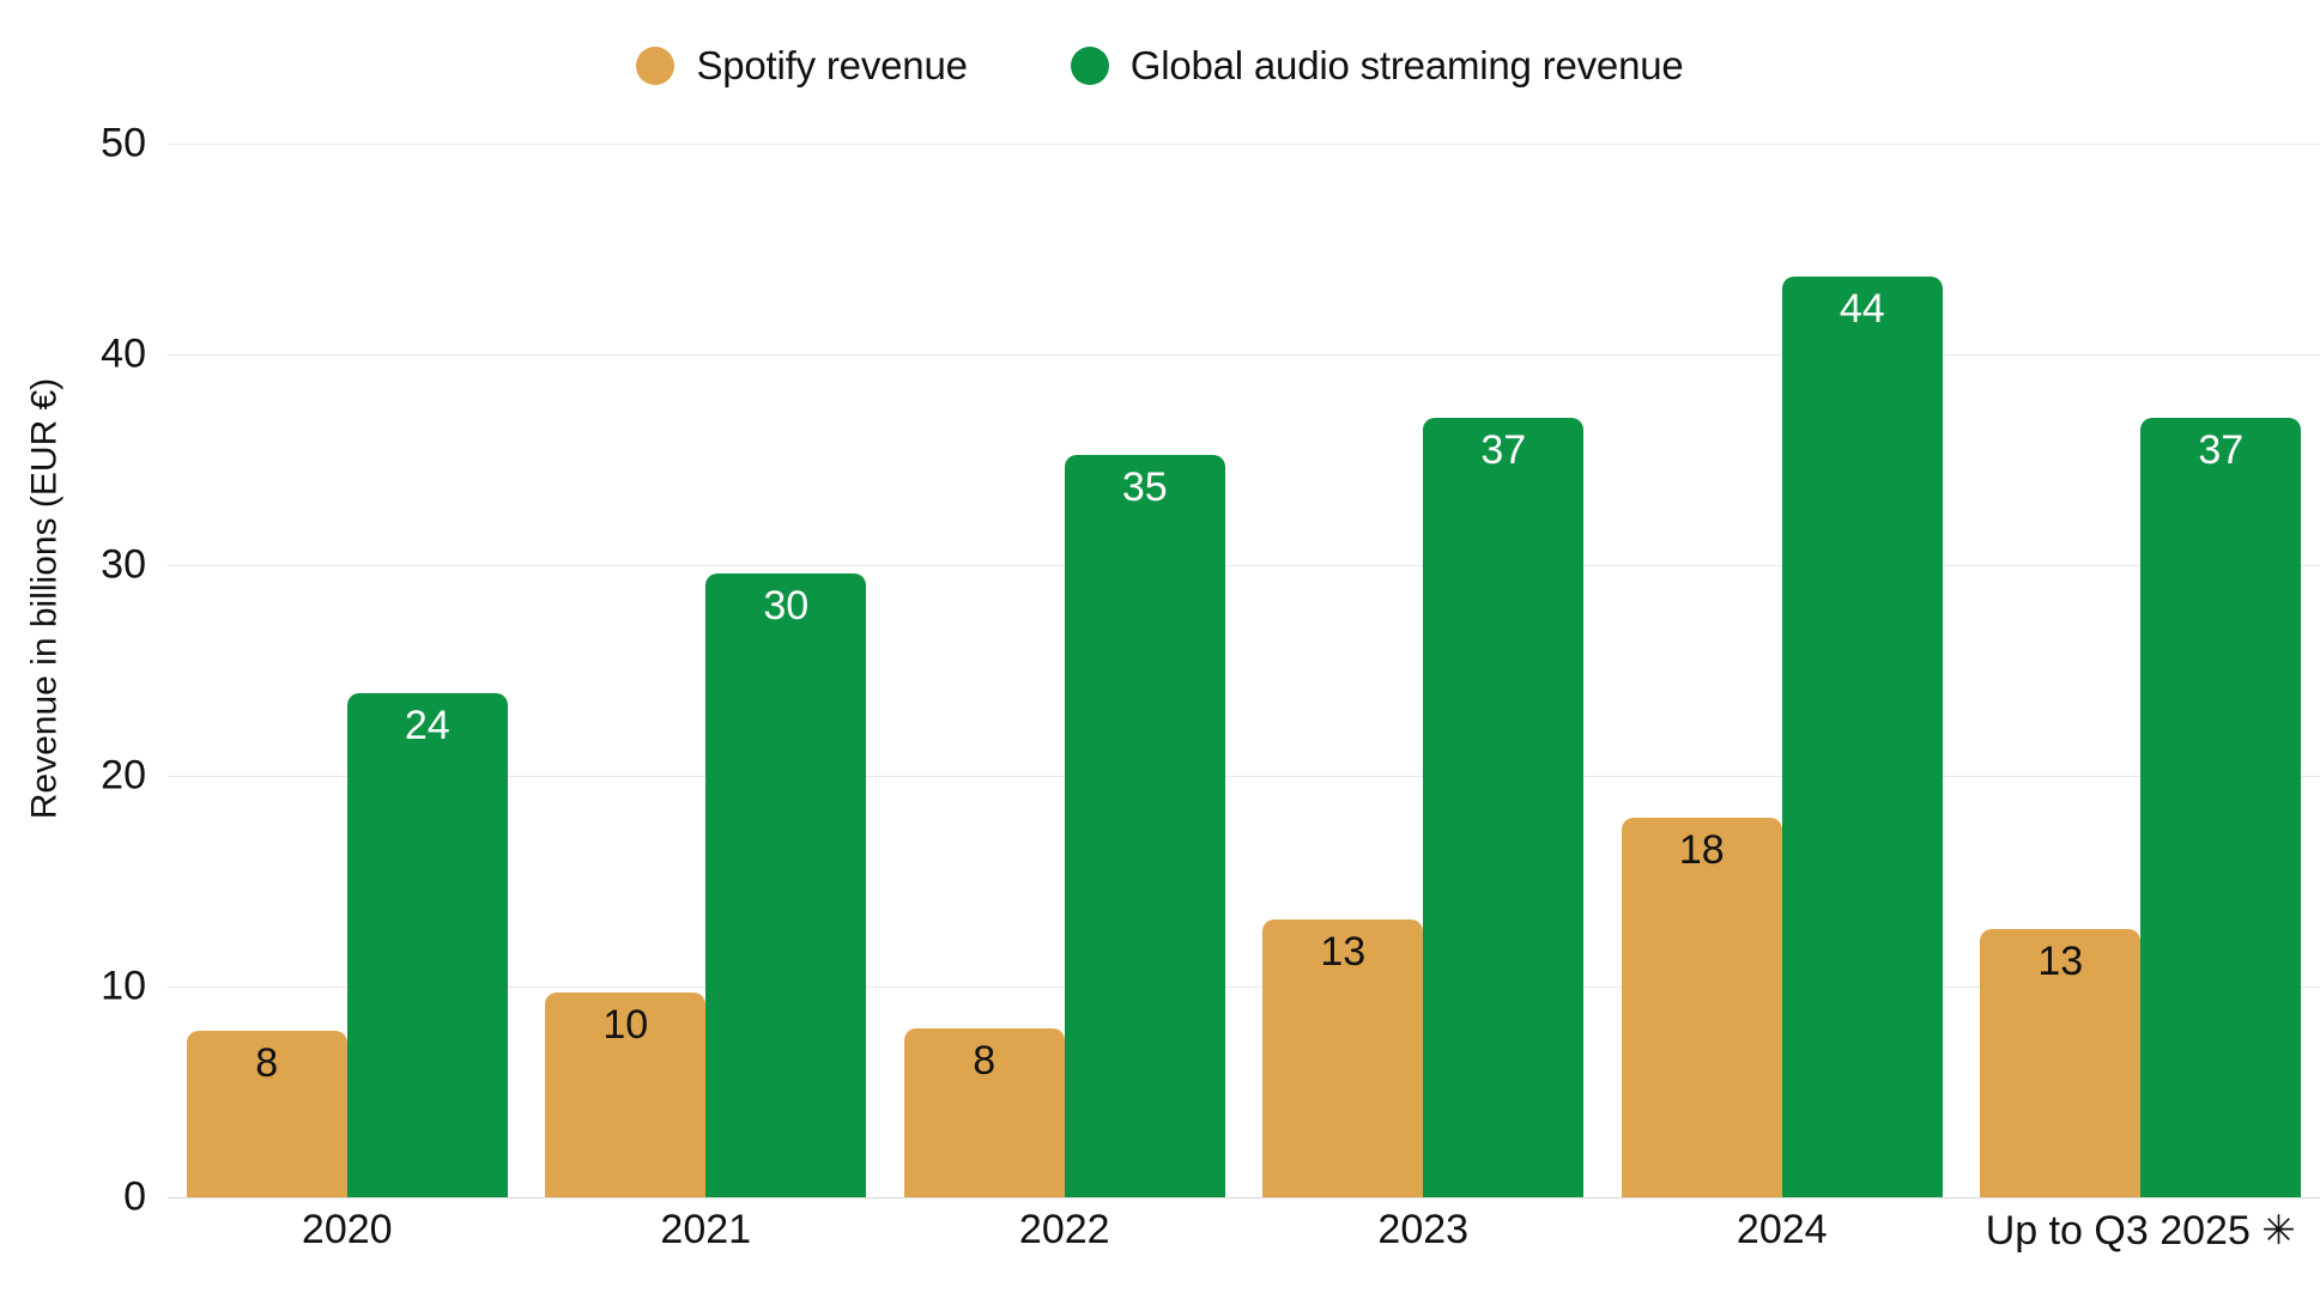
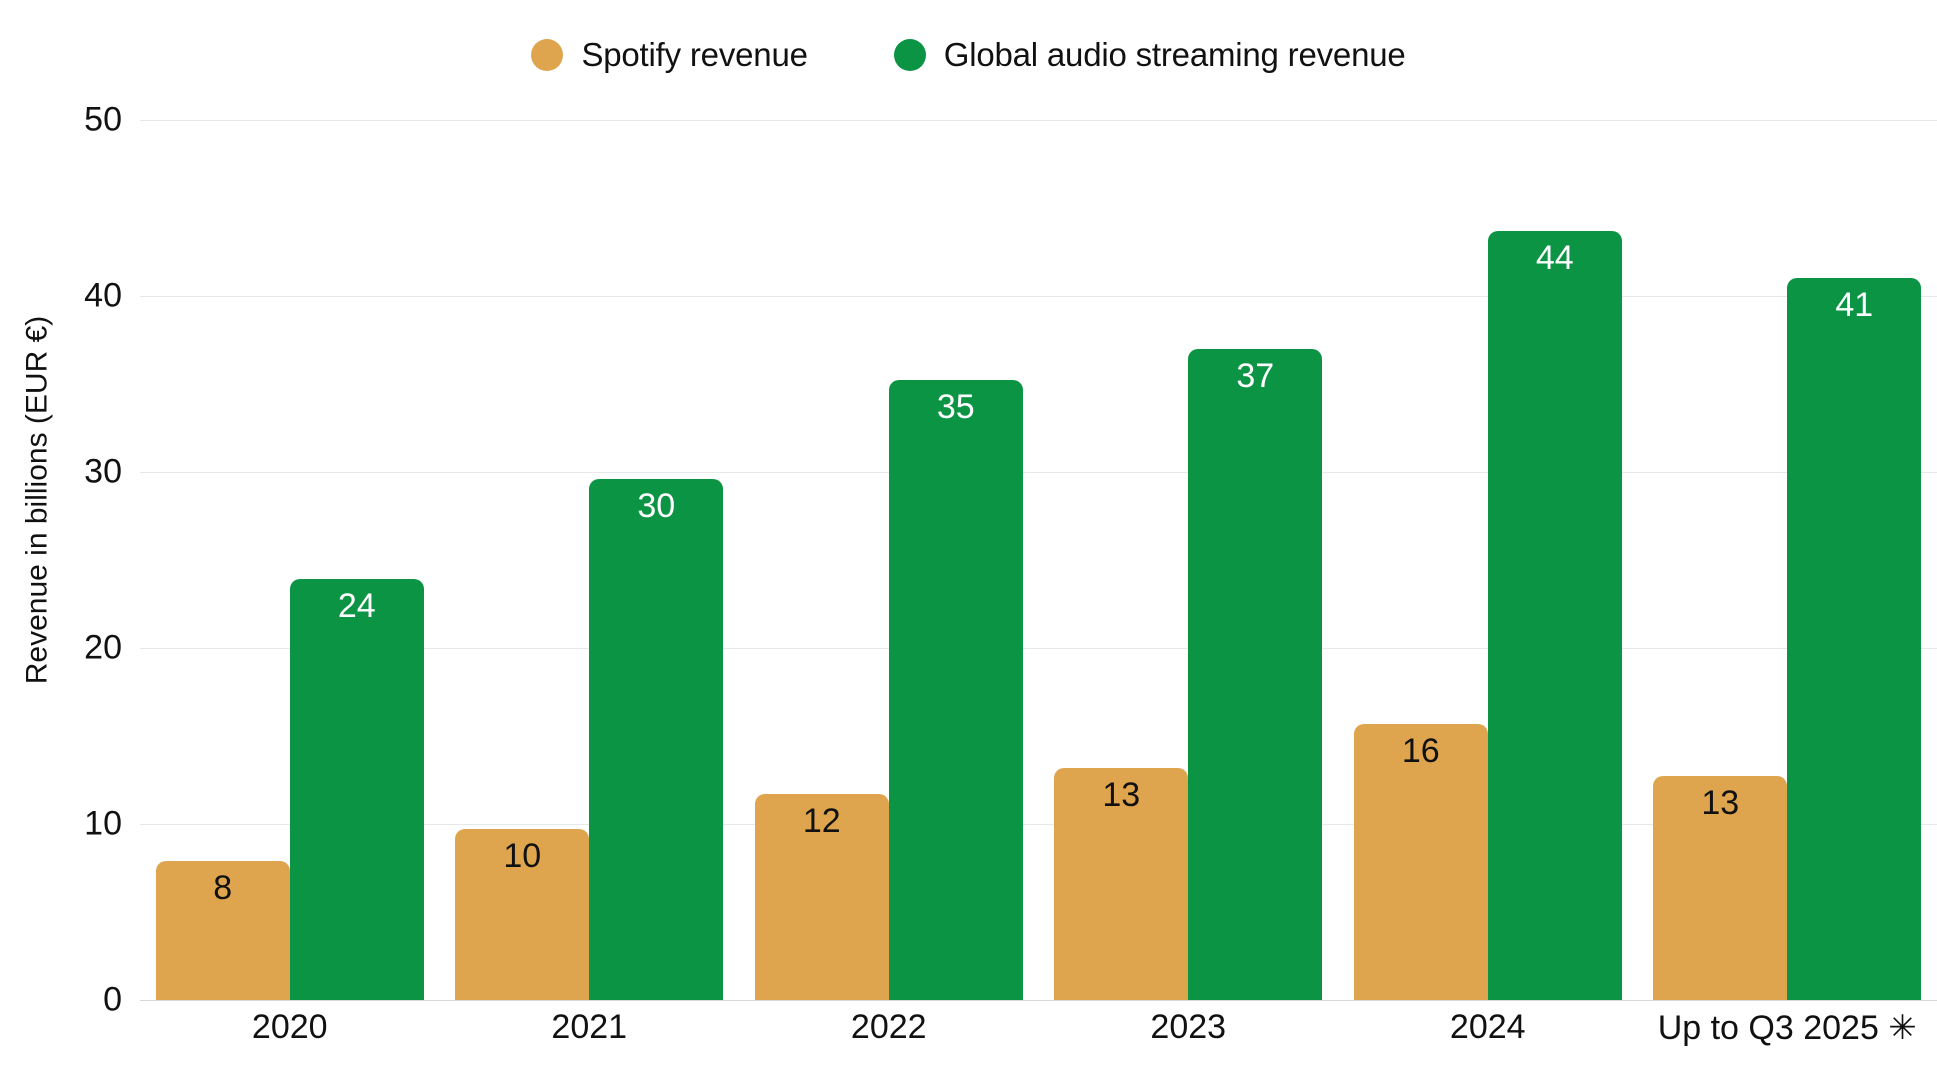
Spotify revenue/2022: 8 -> 12
Spotify revenue/2024: 18 -> 16
Global audio streaming revenue/Up to Q3 2025 ✳: 37 -> 41
